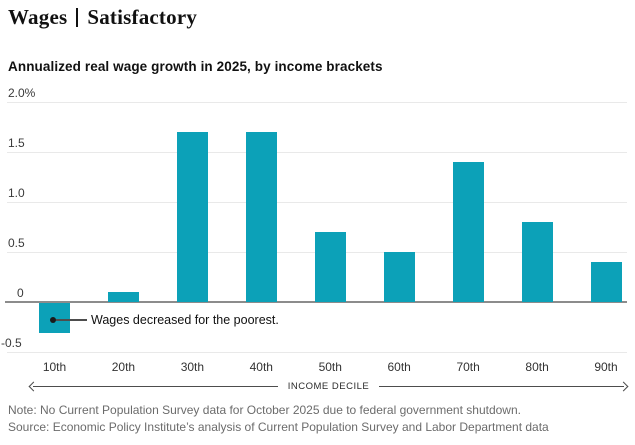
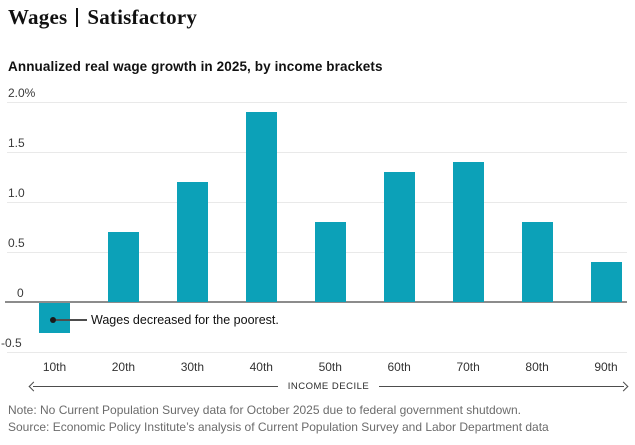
20th: 0.1 -> 0.7
30th: 1.7 -> 1.2
40th: 1.7 -> 1.9
50th: 0.7 -> 0.8
60th: 0.5 -> 1.3
